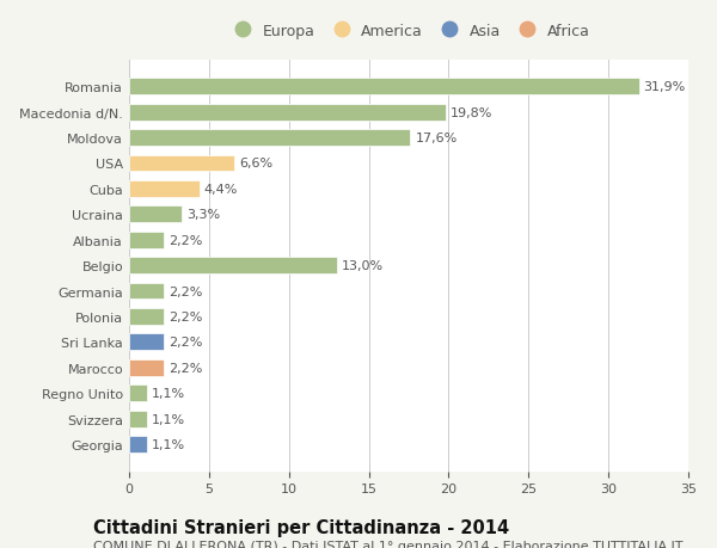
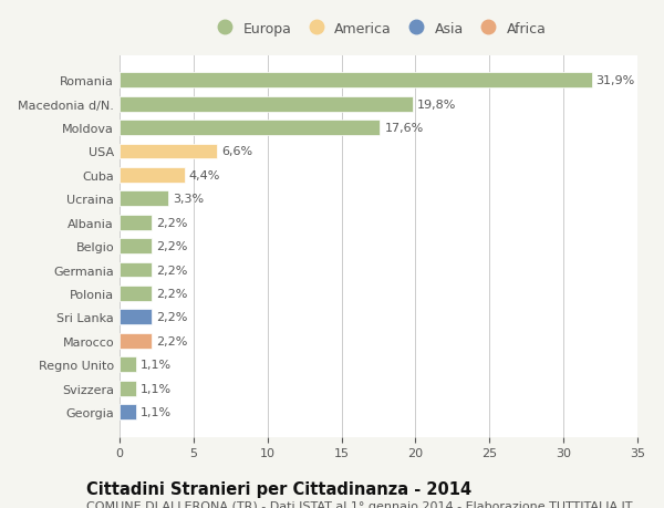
Belgio: 13,0% -> 2,2%
